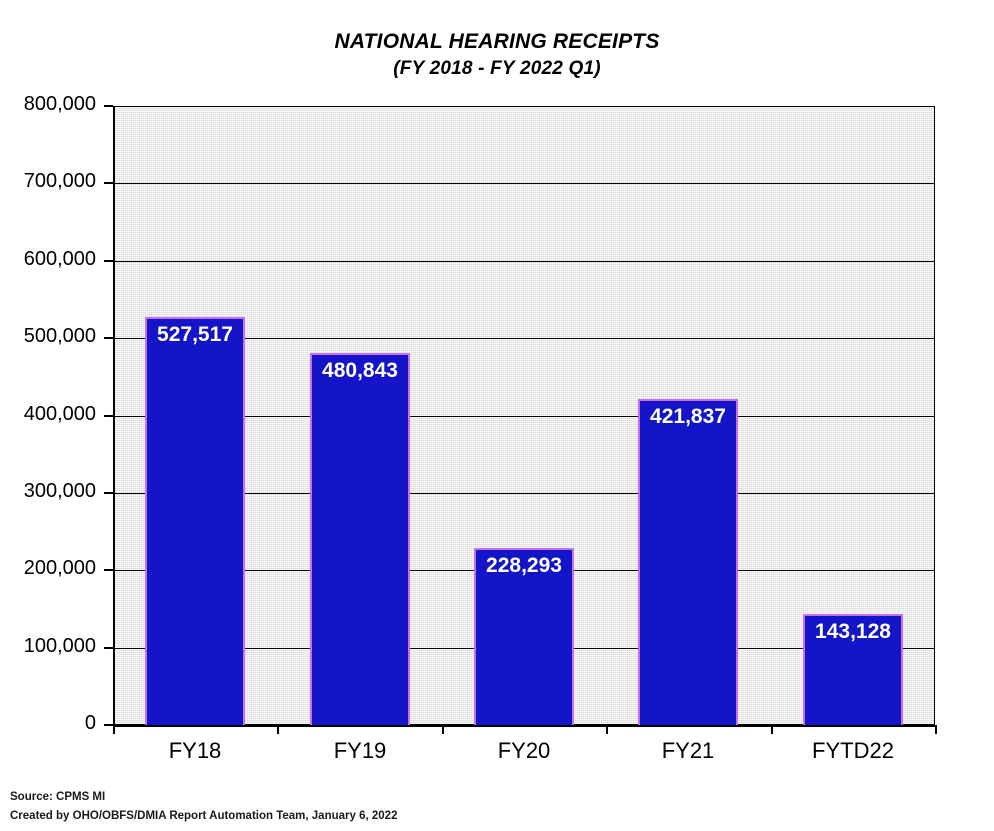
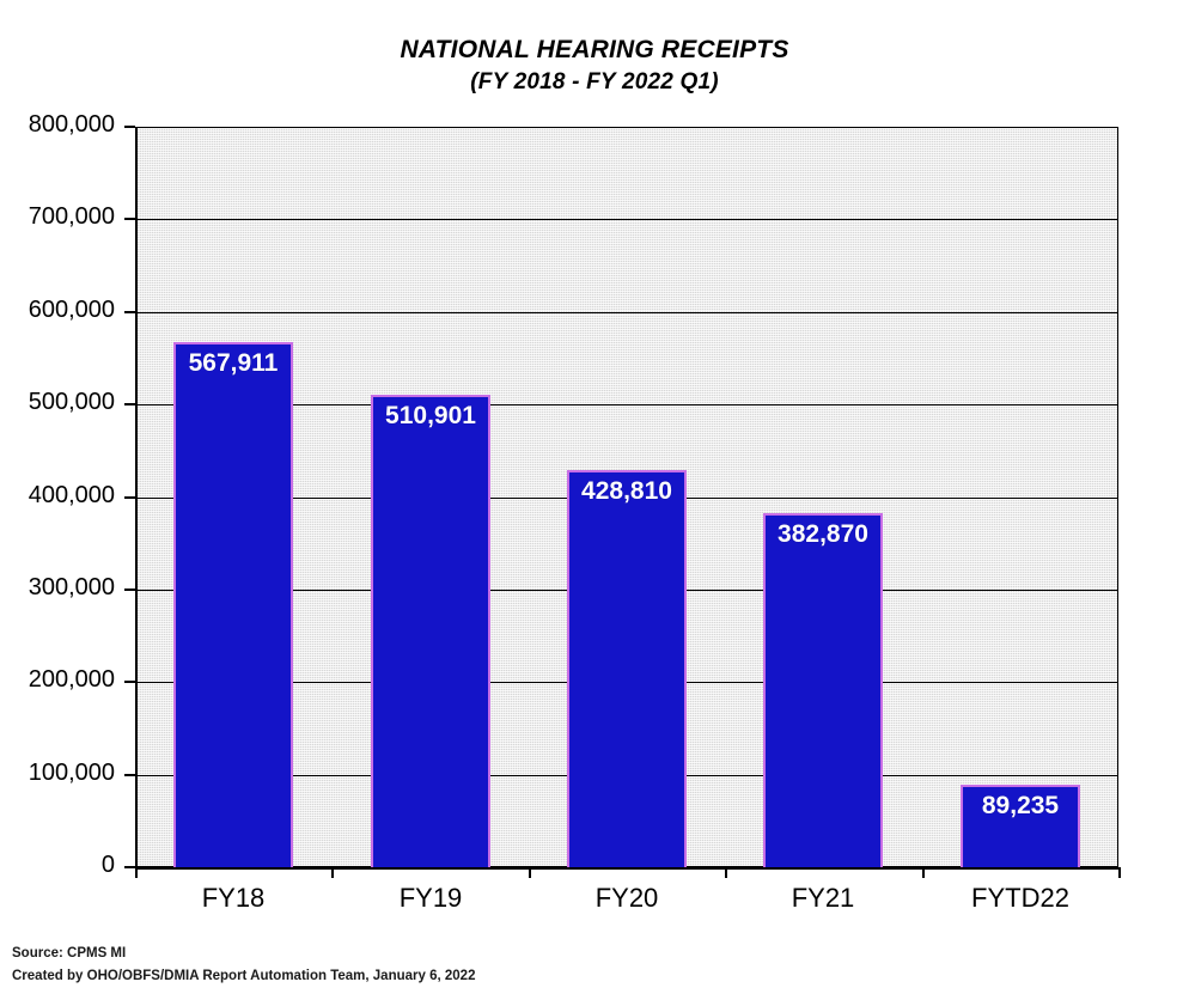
FY18: 527,517 -> 567,911
FY19: 480,843 -> 510,901
FY20: 228,293 -> 428,810
FY21: 421,837 -> 382,870
FYTD22: 143,128 -> 89,235
